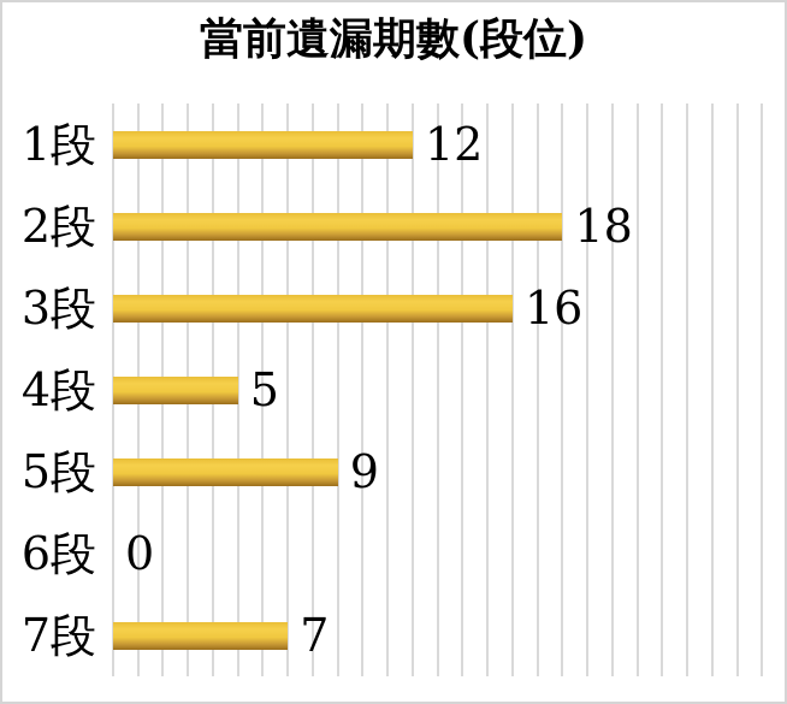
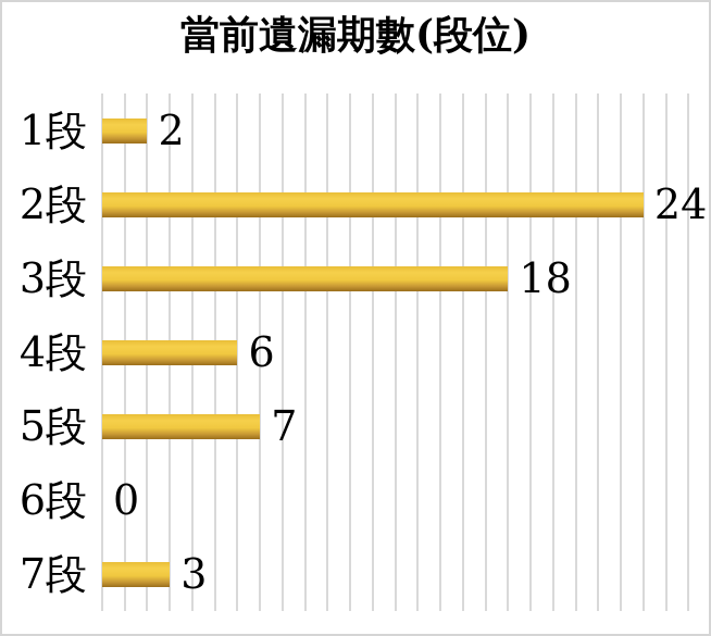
1段: 12 -> 2
2段: 18 -> 24
3段: 16 -> 18
4段: 5 -> 6
5段: 9 -> 7
7段: 7 -> 3
